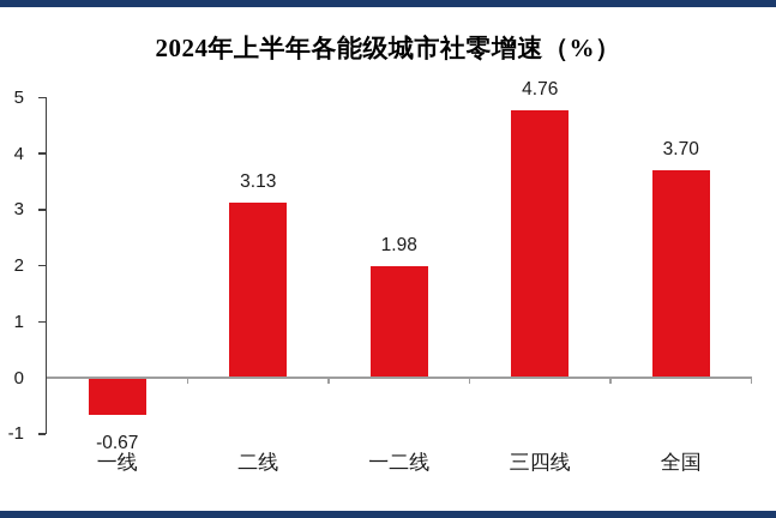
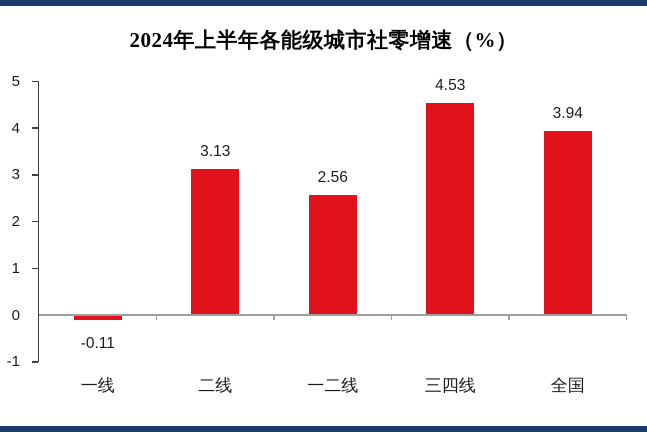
一线: -0.67 -> -0.11
一二线: 1.98 -> 2.56
三四线: 4.76 -> 4.53
全国: 3.70 -> 3.94
